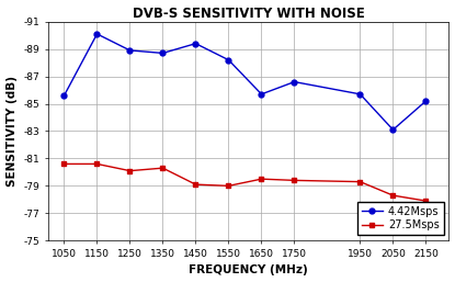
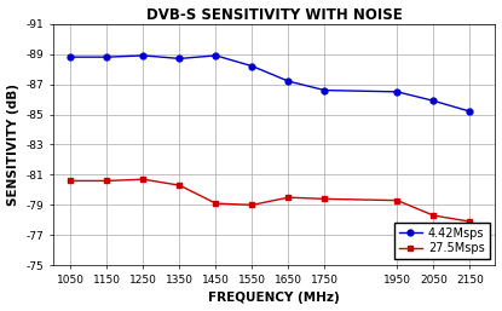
4.42Msps/1050: -85.6 -> -88.8
4.42Msps/1150: -90.1 -> -88.8
27.5Msps/1250: -80.1 -> -80.7
4.42Msps/1450: -89.4 -> -88.9
4.42Msps/1650: -85.7 -> -87.2
4.42Msps/1950: -85.7 -> -86.5
4.42Msps/2050: -83.1 -> -85.9
